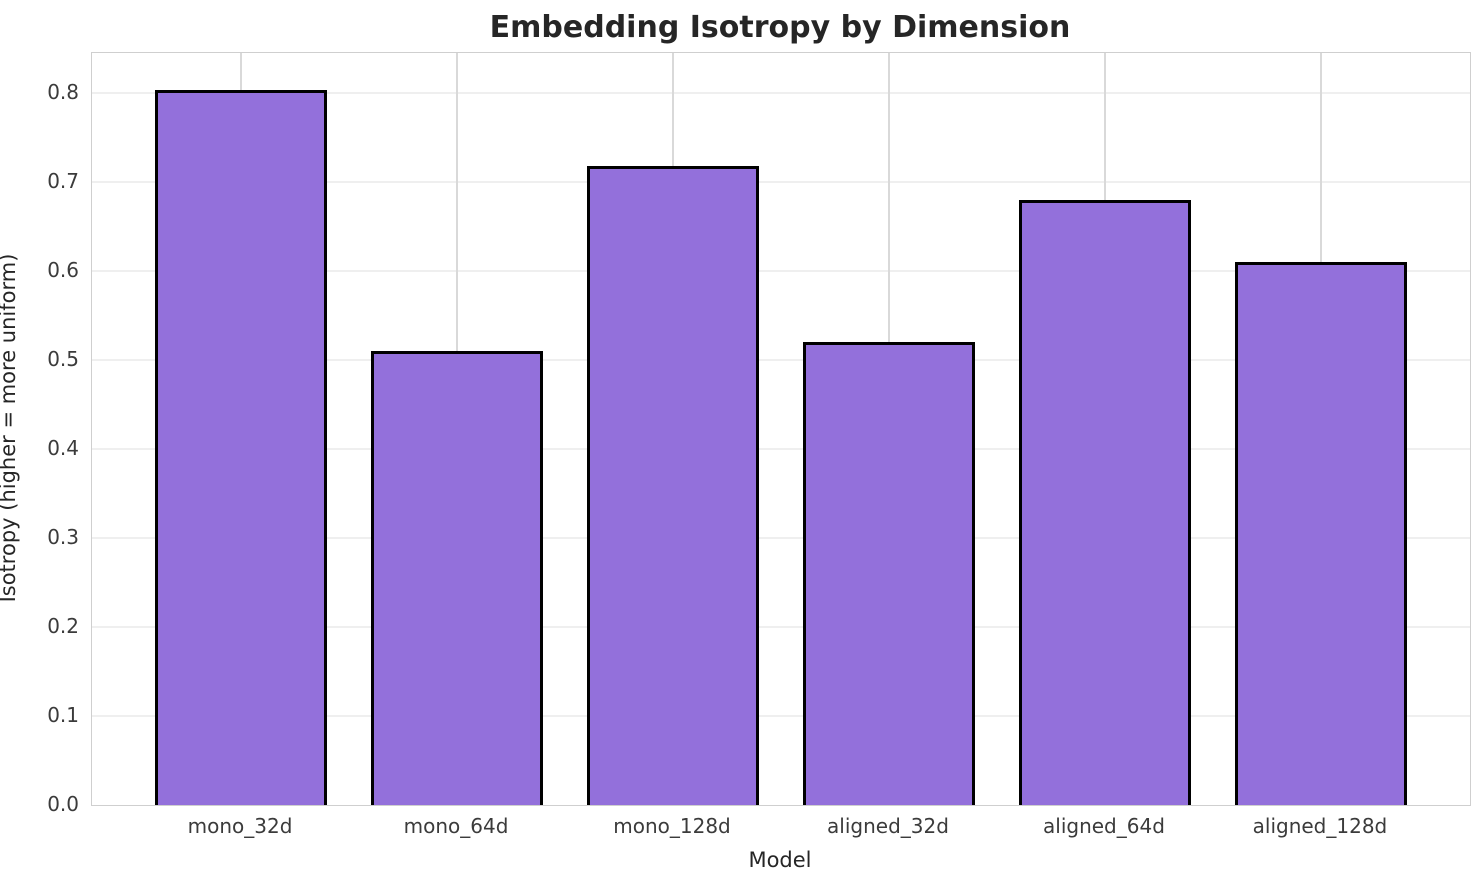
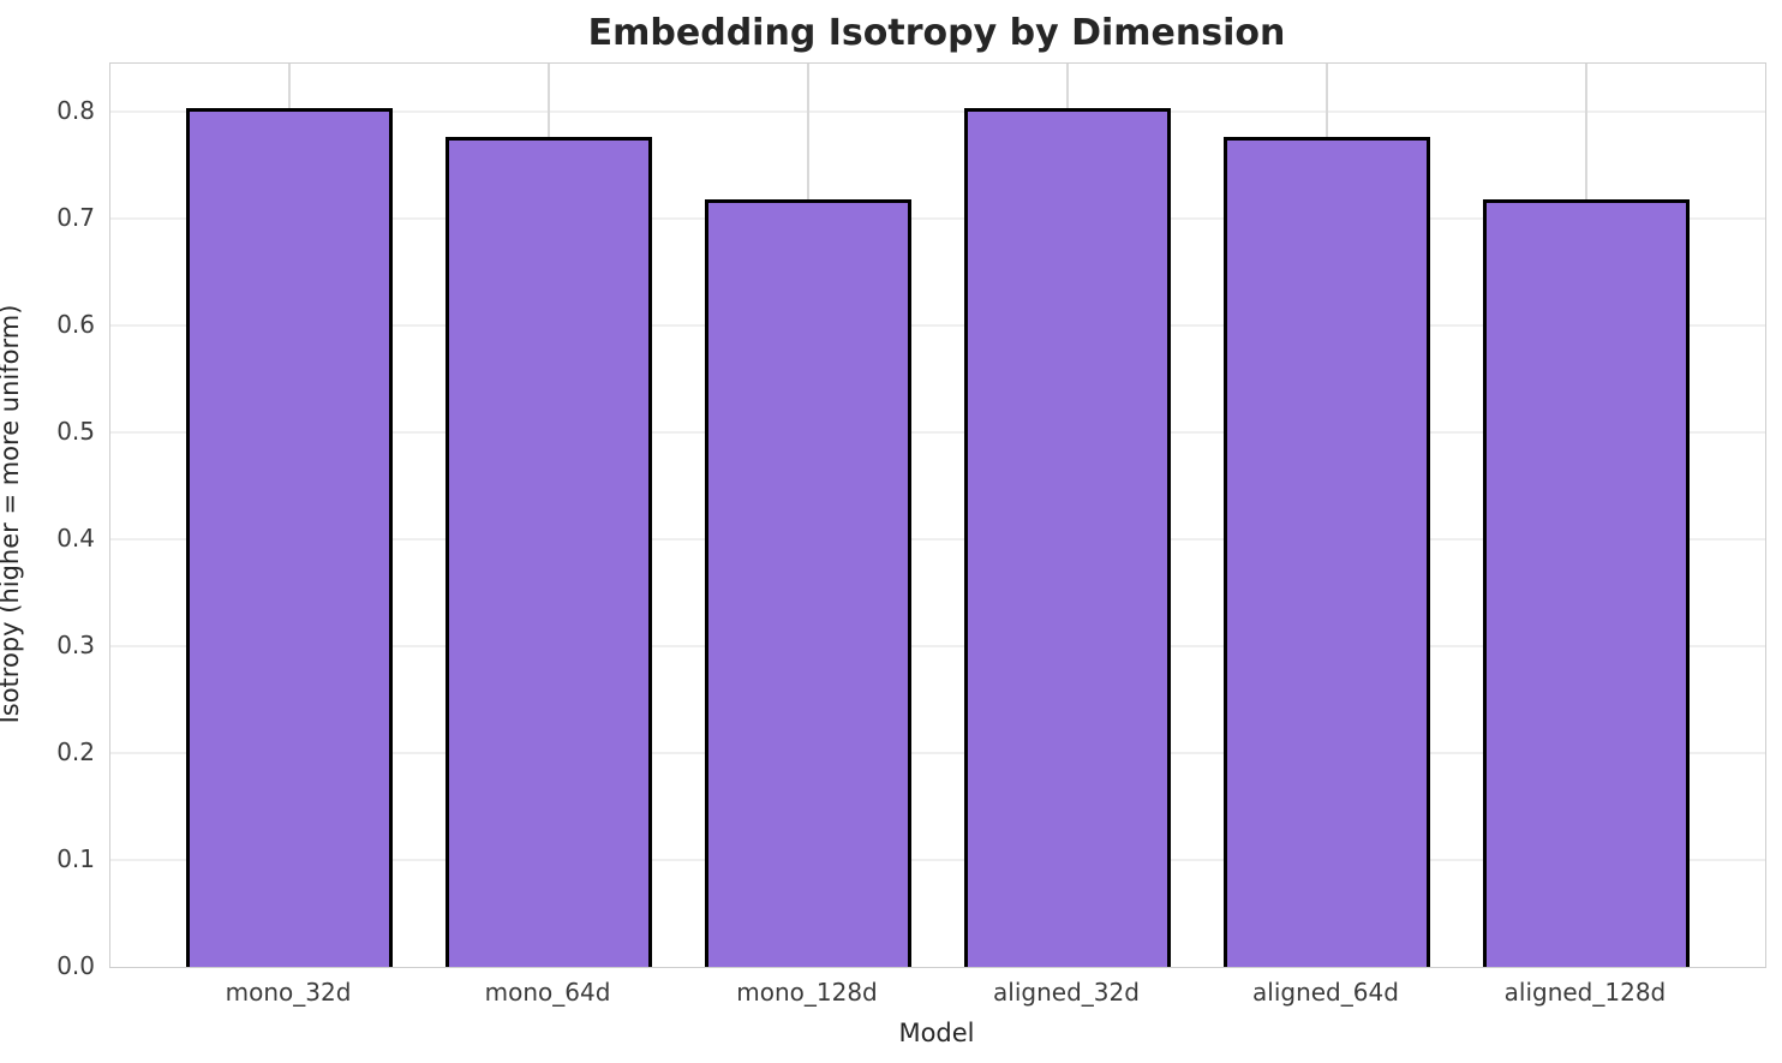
mono_64d: 0.51 -> 0.78
aligned_32d: 0.52 -> 0.80
aligned_64d: 0.68 -> 0.78
aligned_128d: 0.61 -> 0.72
